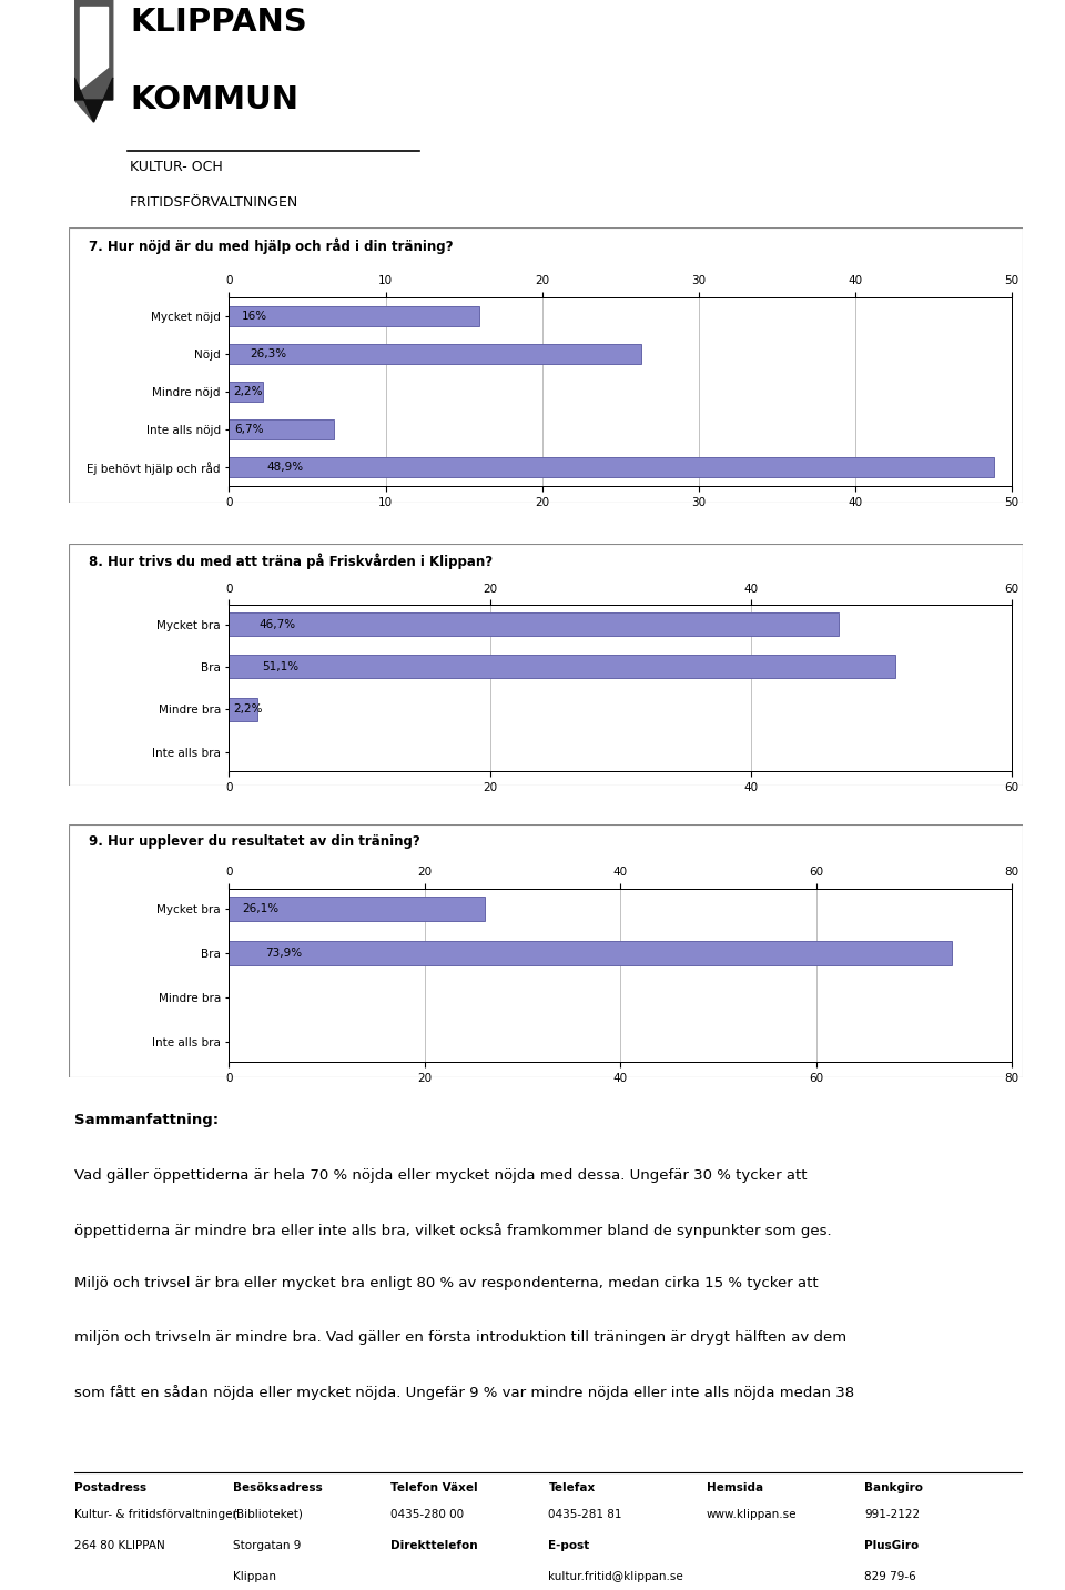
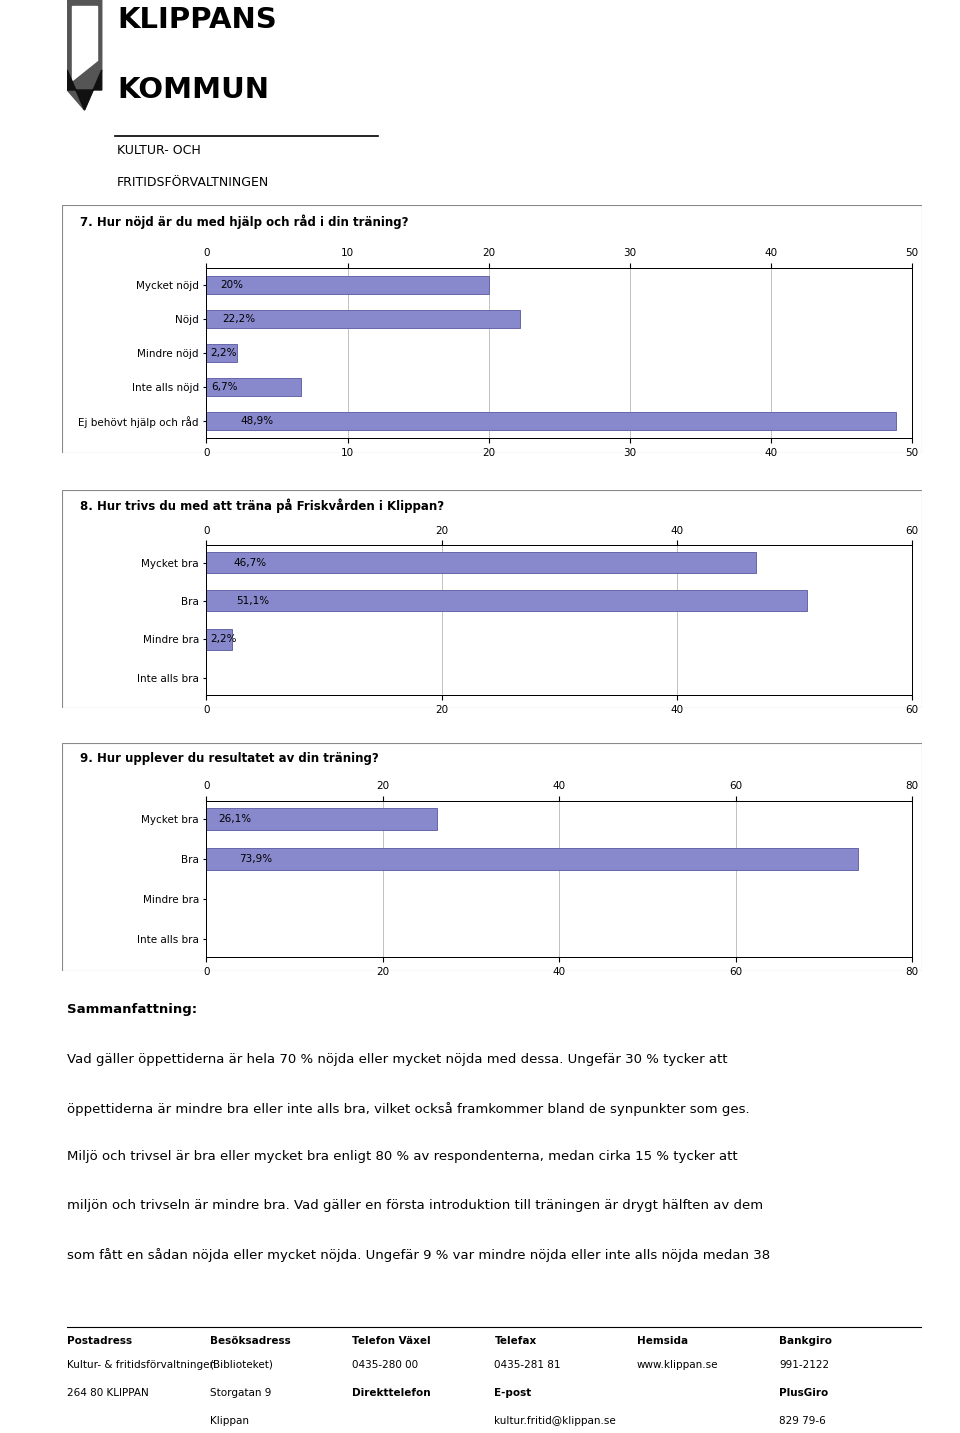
Mycket nöjd: 16% -> 20%
Nöjd: 26,3% -> 22,2%
